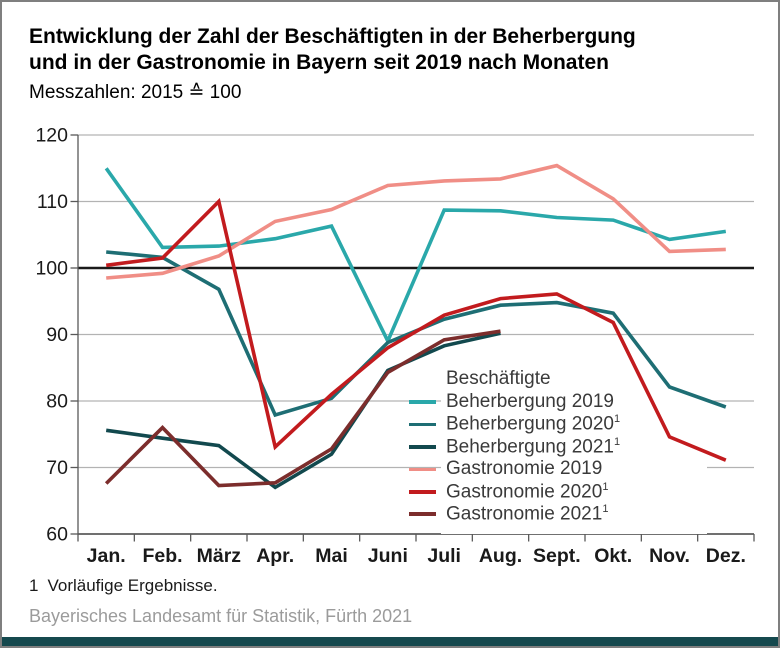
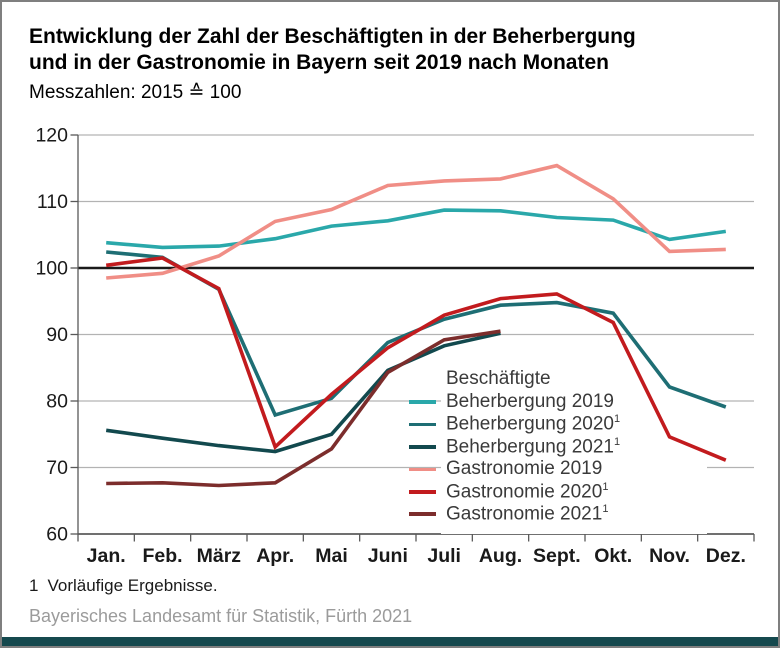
Beherbergung 2019/Jan.: 115 -> 104
Gastronomie 2021/Feb.: 76 -> 68
Gastronomie 2020/März: 110 -> 97
Beherbergung 2021/Apr.: 67 -> 72
Beherbergung 2021/Mai: 72 -> 75
Beherbergung 2019/Juni: 89 -> 107
